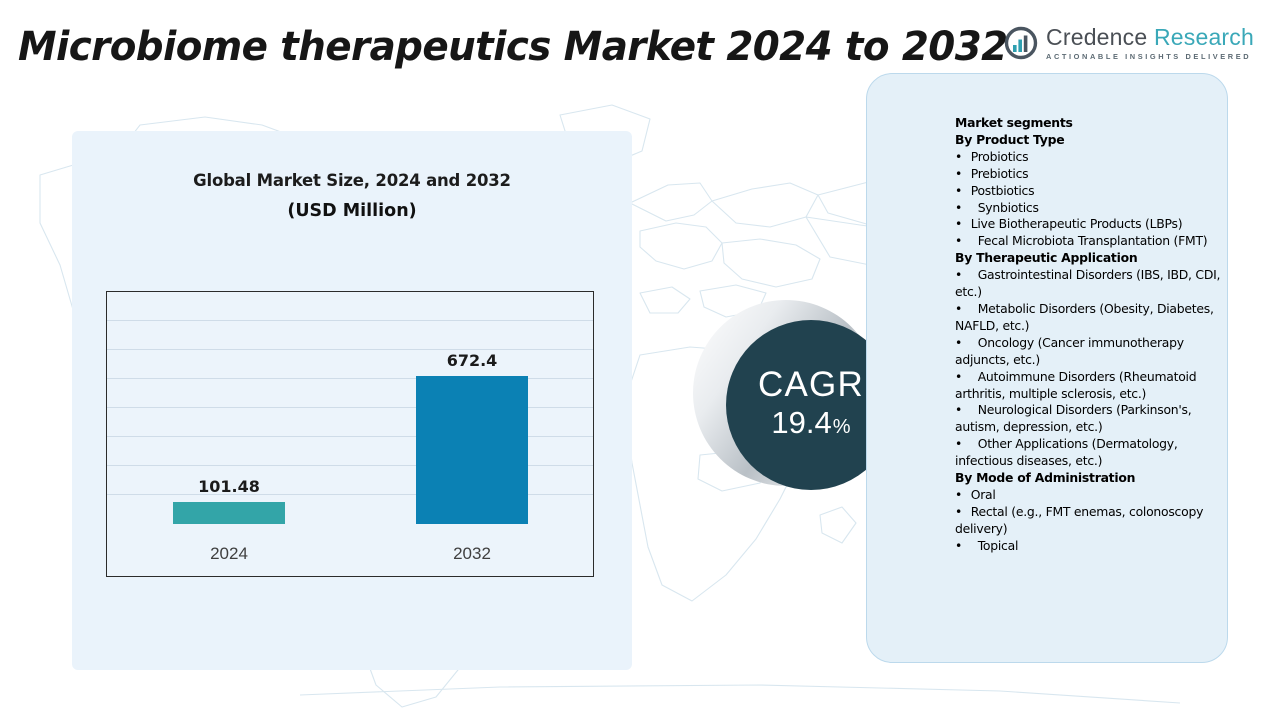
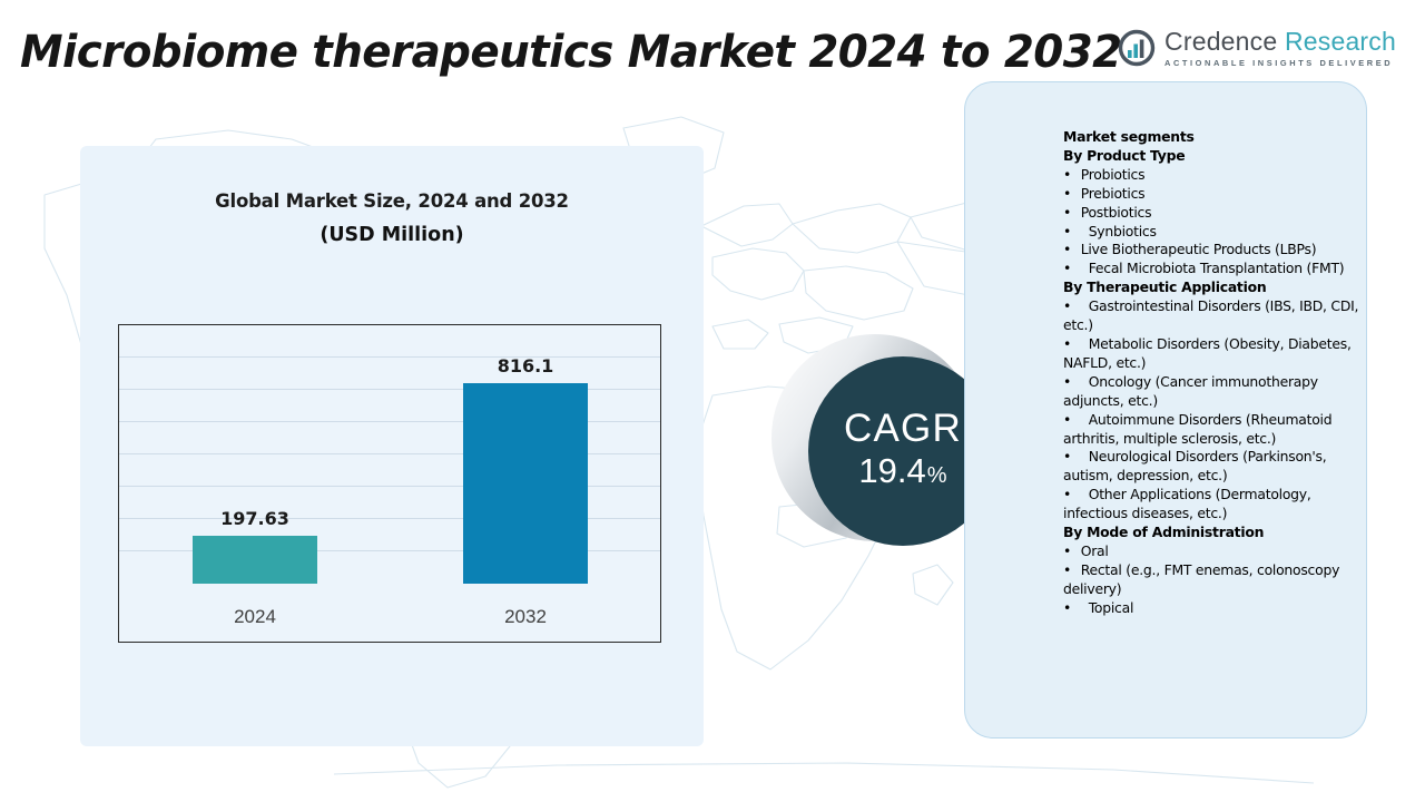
2024: 101.48 -> 197.63
2032: 672.4 -> 816.1
